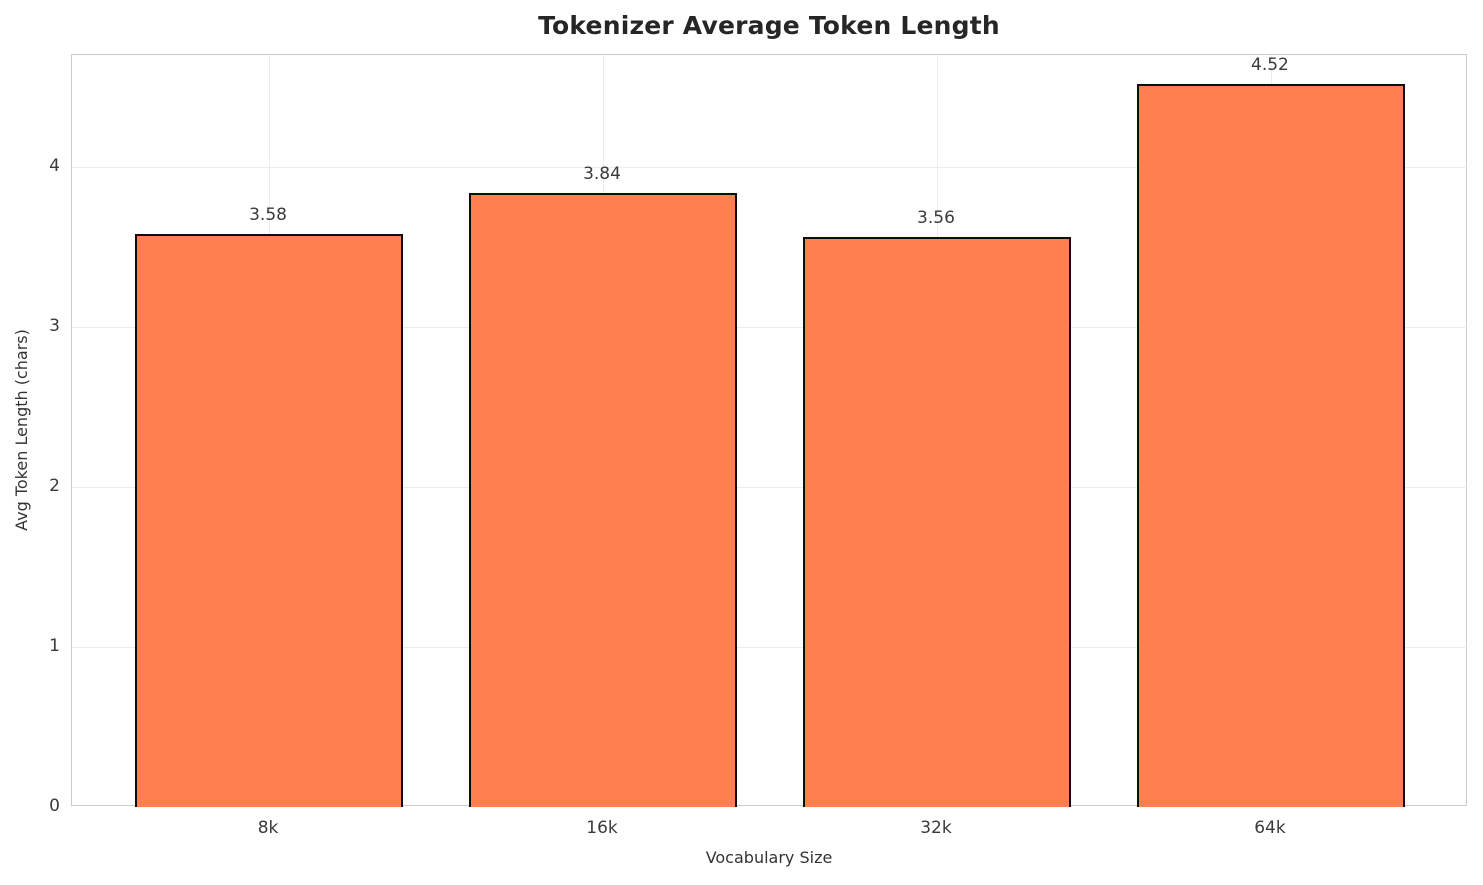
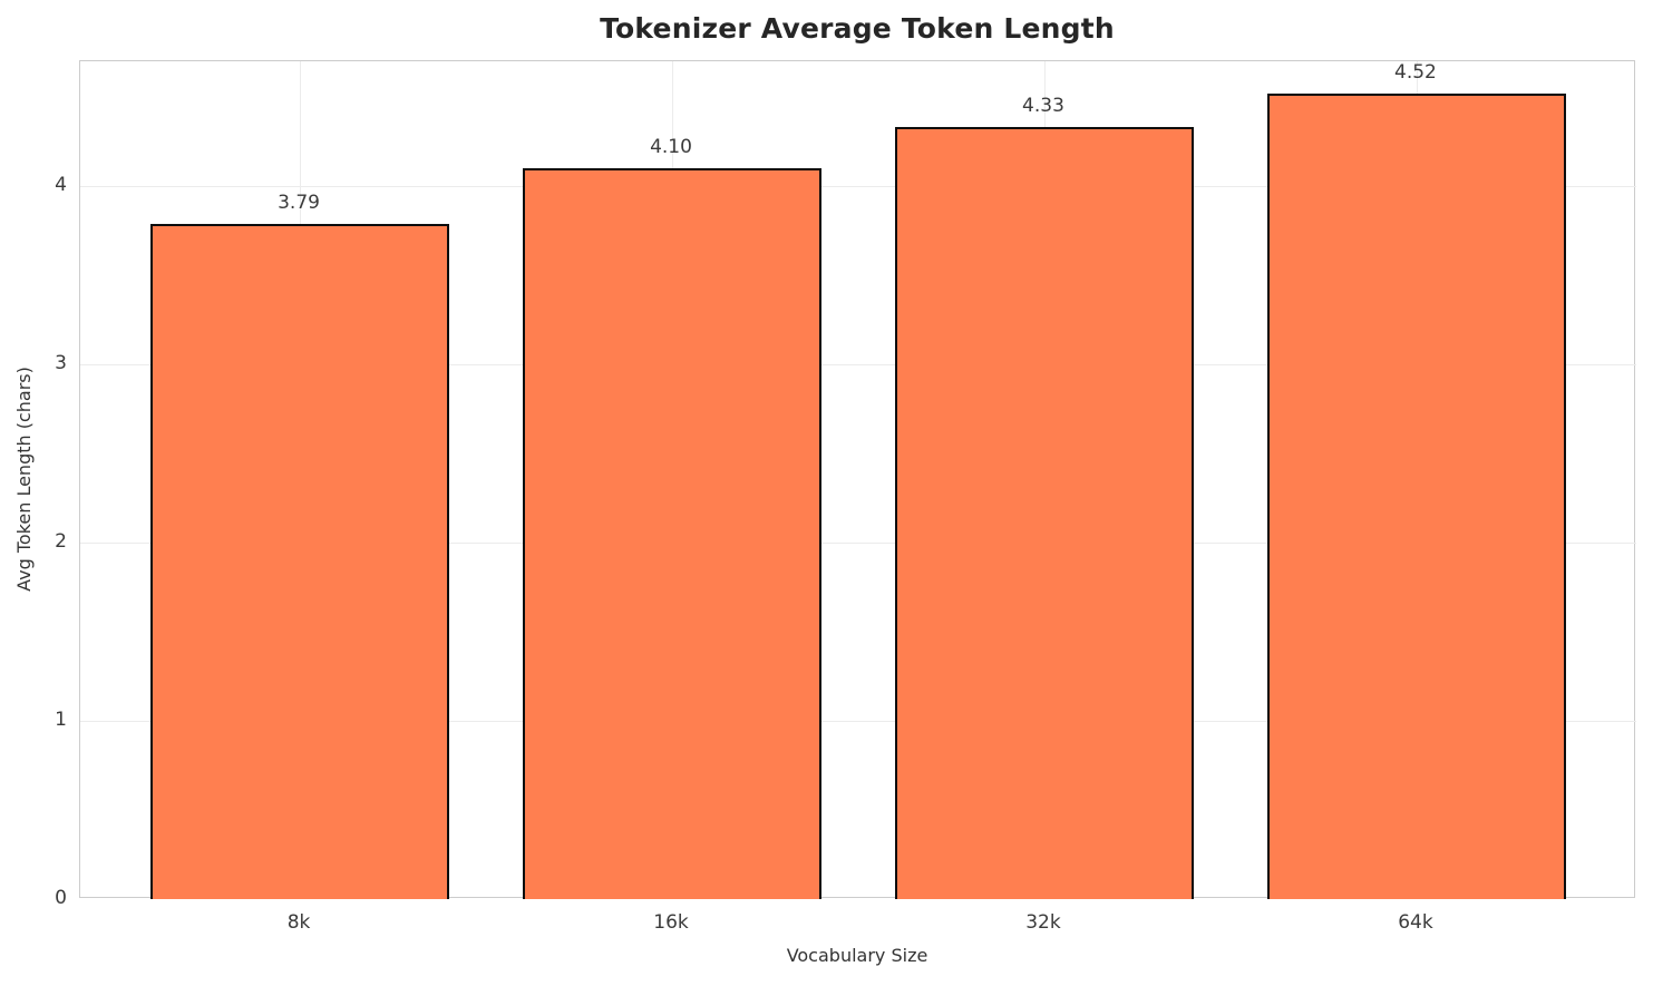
8k: 3.58 -> 3.79
16k: 3.84 -> 4.10
32k: 3.56 -> 4.33
